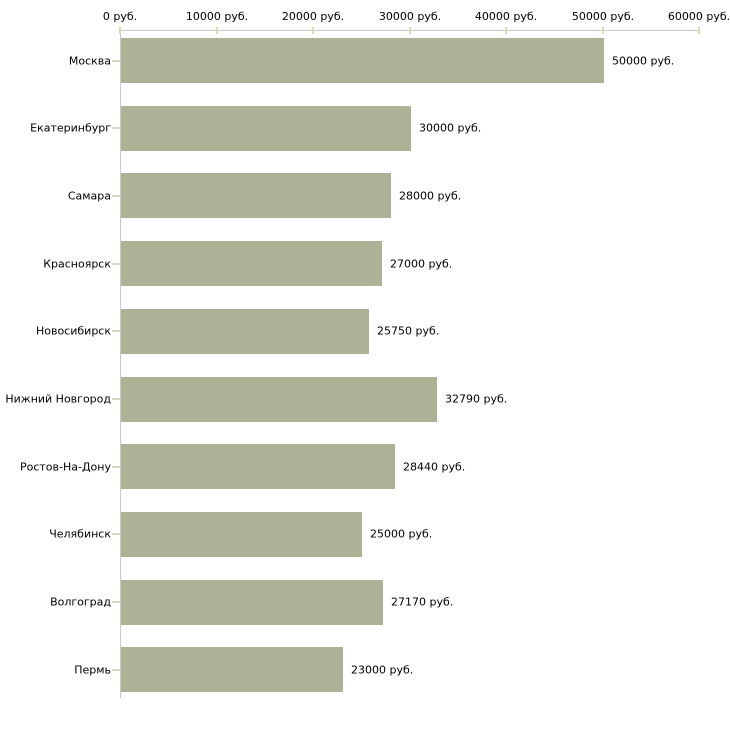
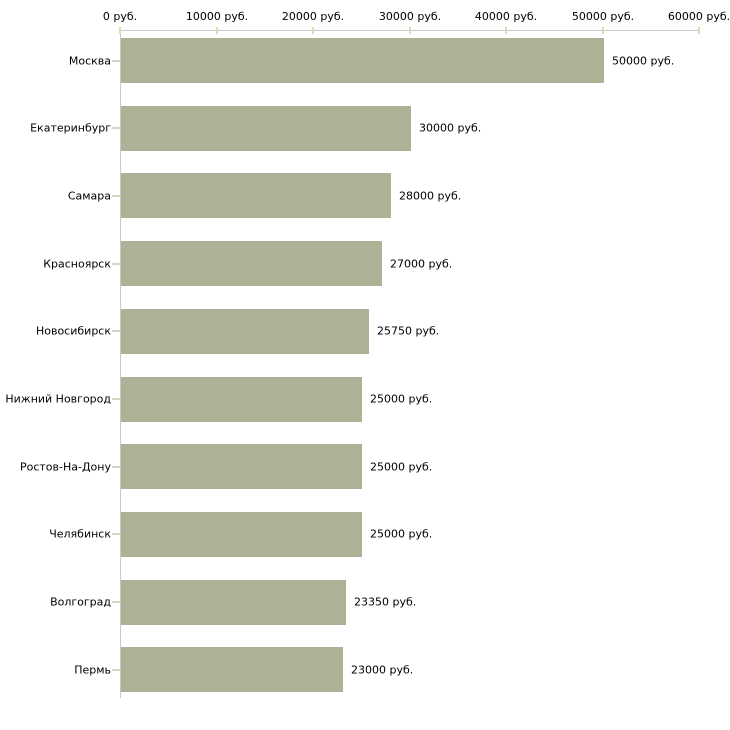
Нижний Новгород: 32790 -> 25000
Ростов-На-Дону: 28440 -> 25000
Волгоград: 27170 -> 23350
